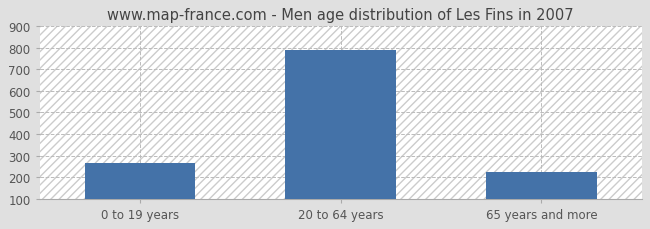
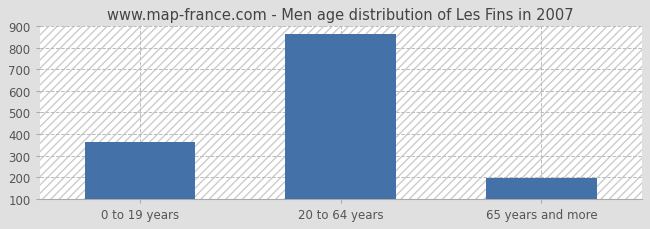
0 to 19 years: 265 -> 365
20 to 64 years: 790 -> 865
65 years and more: 225 -> 195
